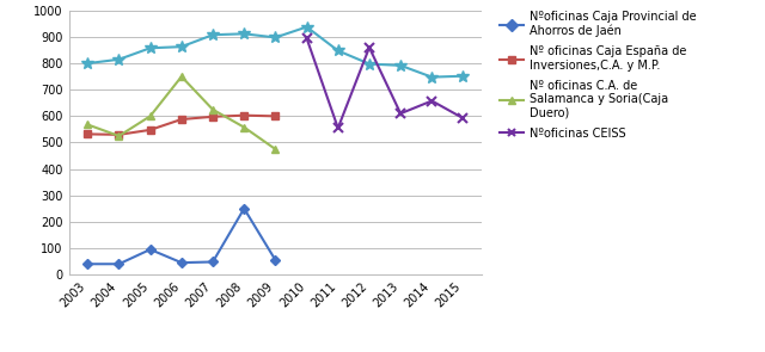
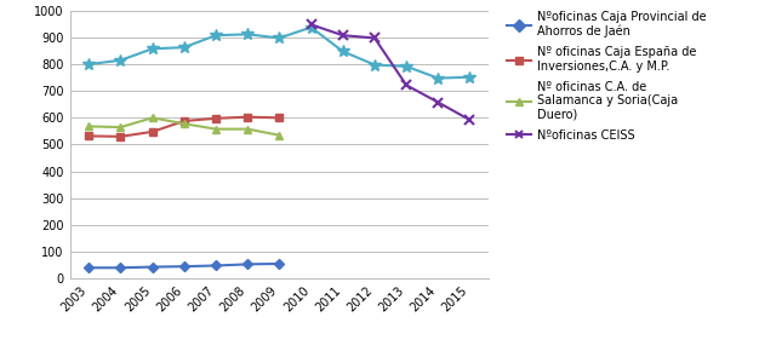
Nº oficinas C.A. de Salamanca y Soria(Caja Duero)/2004: 525 -> 565
Nºoficinas Caja Provincial de Ahorros de Jaén/2005: 95 -> 43
Nº oficinas C.A. de Salamanca y Soria(Caja Duero)/2006: 750 -> 578
Nº oficinas C.A. de Salamanca y Soria(Caja Duero)/2007: 625 -> 558
Nºoficinas Caja Provincial de Ahorros de Jaén/2008: 250 -> 53
Nº oficinas C.A. de Salamanca y Soria(Caja Duero)/2009: 475 -> 535
Nºoficinas CEISS/2010: 895 -> 948
Nºoficinas CEISS/2011: 555 -> 908
Nºoficinas CEISS/2012: 860 -> 898
Nºoficinas CEISS/2013: 610 -> 722
